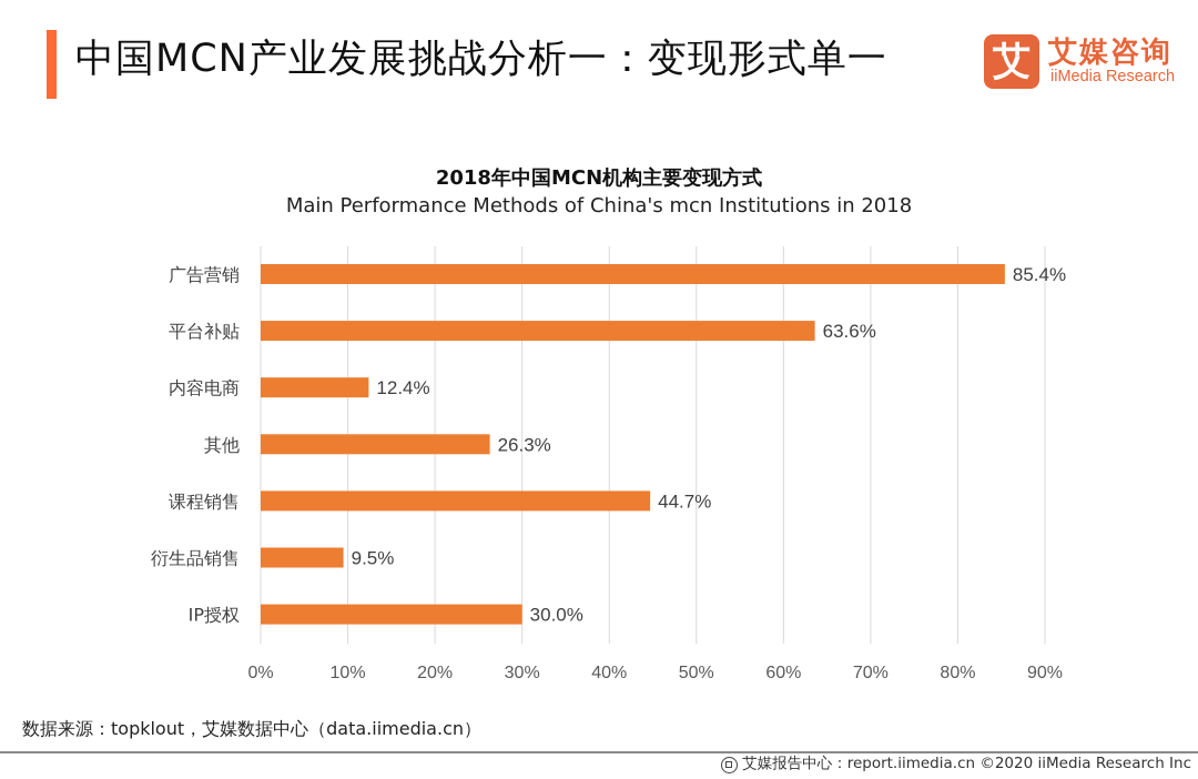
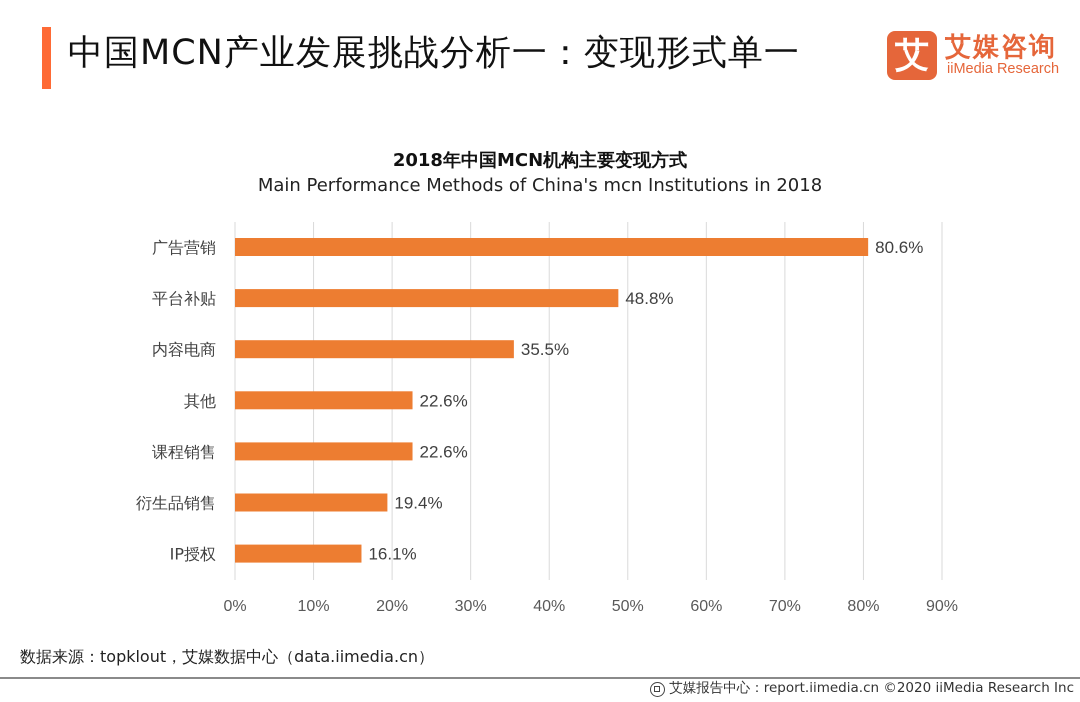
广告营销: 85.4% -> 80.6%
平台补贴: 63.6% -> 48.8%
内容电商: 12.4% -> 35.5%
其他: 26.3% -> 22.6%
课程销售: 44.7% -> 22.6%
衍生品销售: 9.5% -> 19.4%
IP授权: 30.0% -> 16.1%
